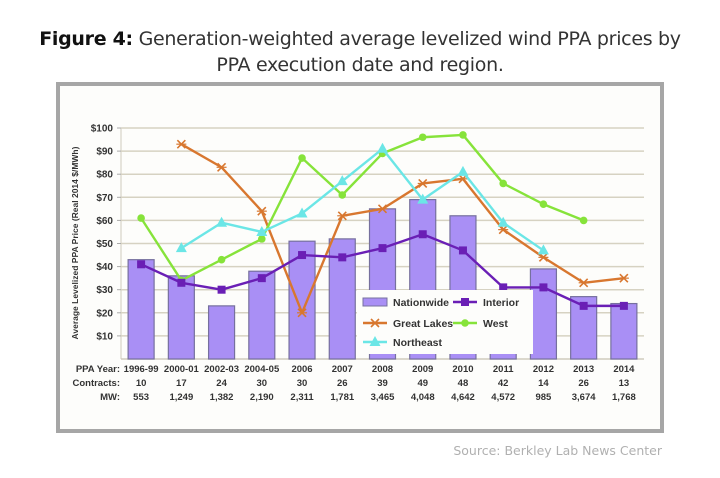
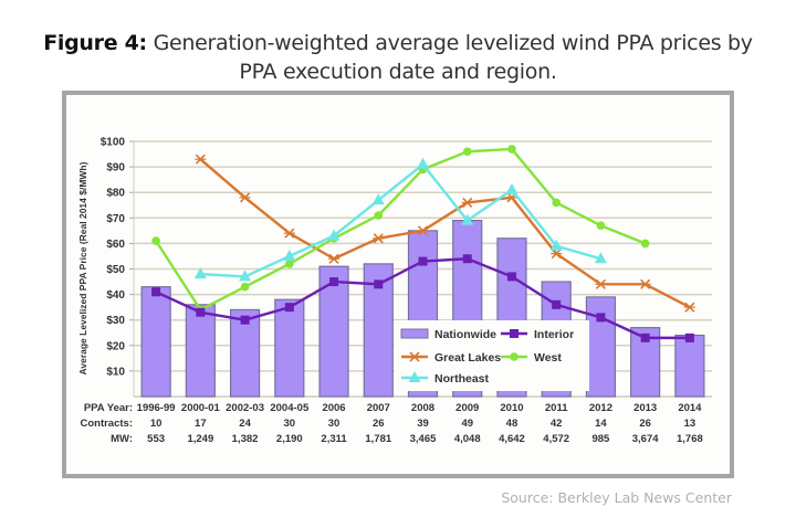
Nationwide/2002-03: $23 -> $34
Great Lakes/2002-03: $83 -> $78
Northeast/2002-03: $59 -> $47
Great Lakes/2006: $20 -> $54
West/2006: $87 -> $62
Interior/2008: $48 -> $53
Nationwide/2011: $10 -> $45
Interior/2011: $31 -> $36
Northeast/2012: $47 -> $54
Great Lakes/2013: $33 -> $44
